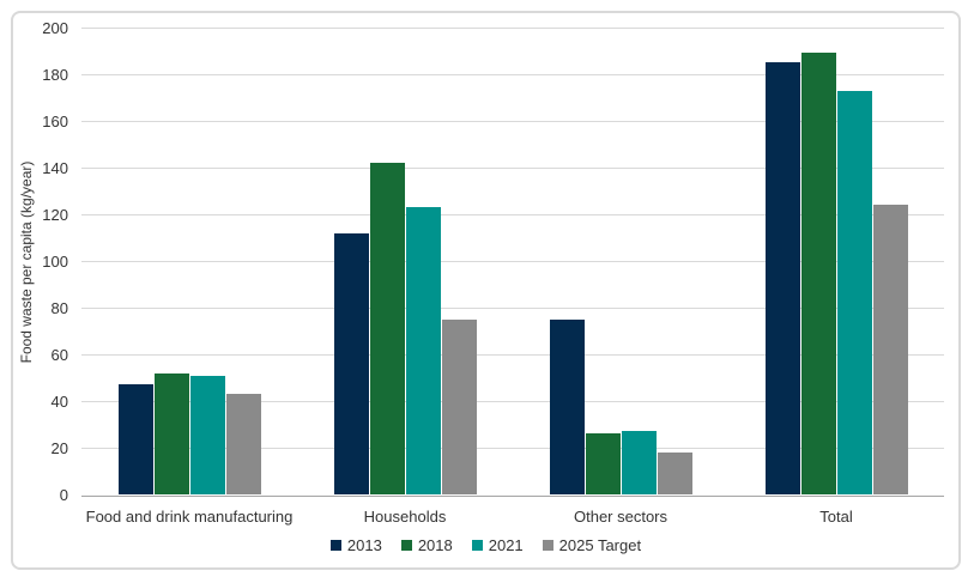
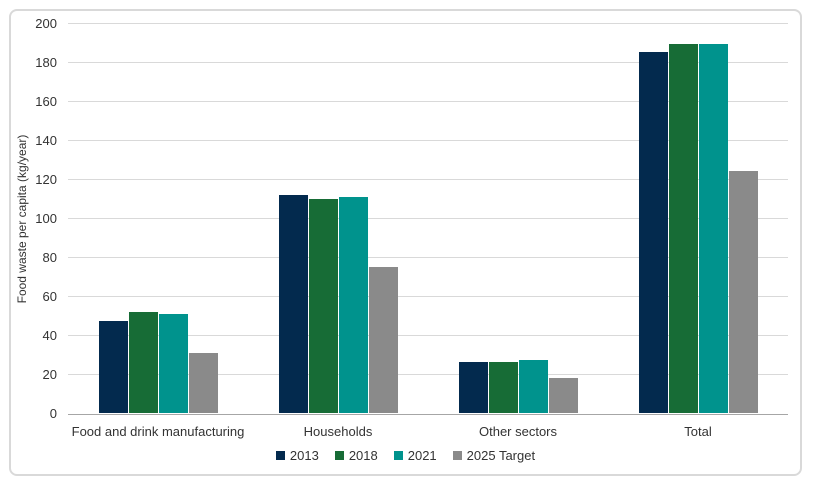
2025 Target/Food and drink manufacturing: 43 -> 31
2018/Households: 142 -> 110
2021/Households: 123 -> 111
2013/Other sectors: 75 -> 26
2021/Total: 173 -> 189
